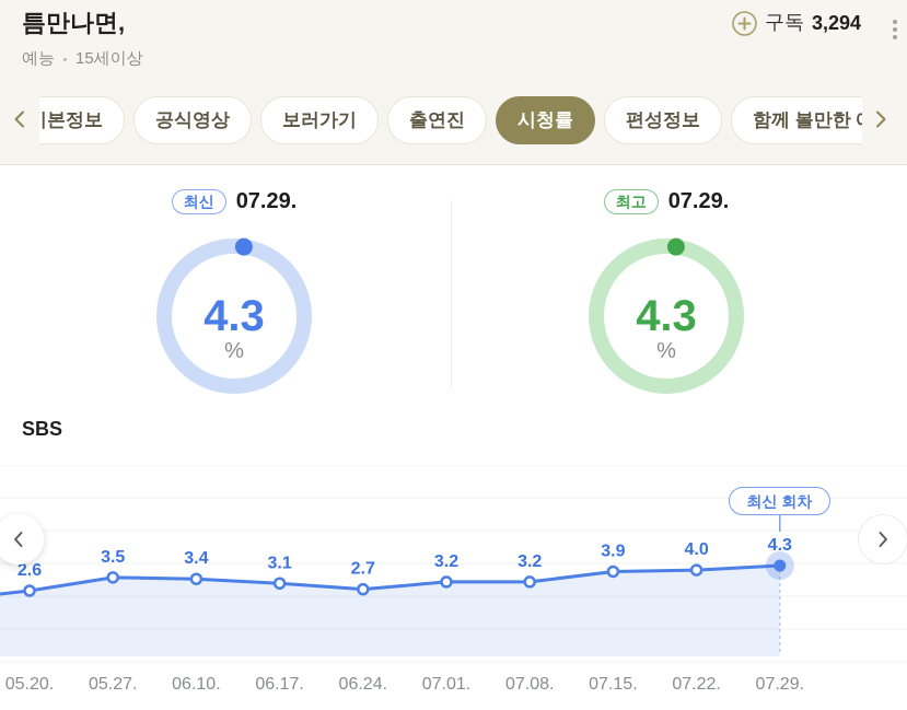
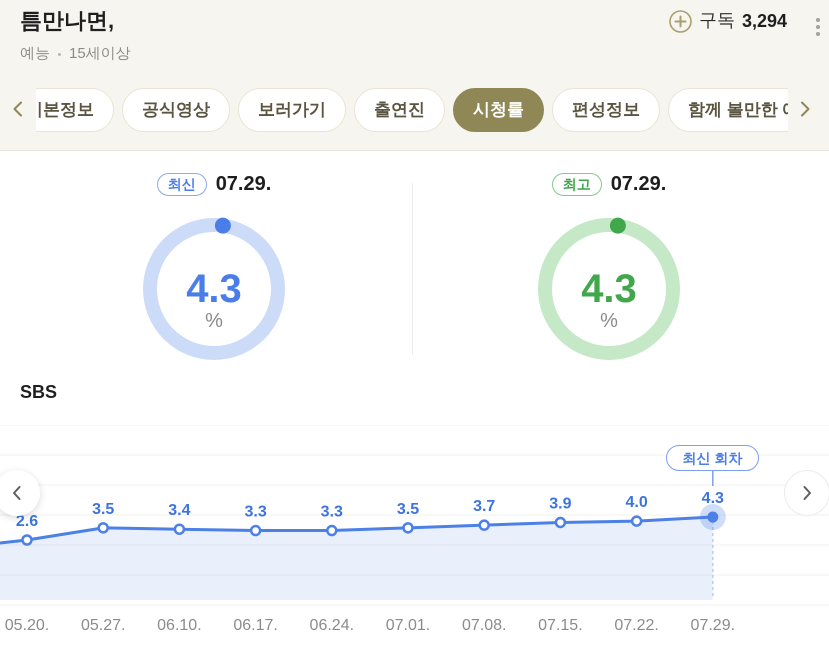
06.17.: 3.1 -> 3.3
06.24.: 2.7 -> 3.3
07.01.: 3.2 -> 3.5
07.08.: 3.2 -> 3.7
